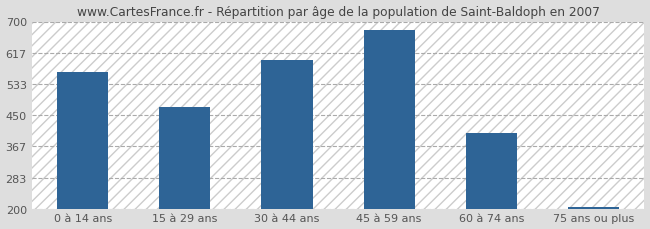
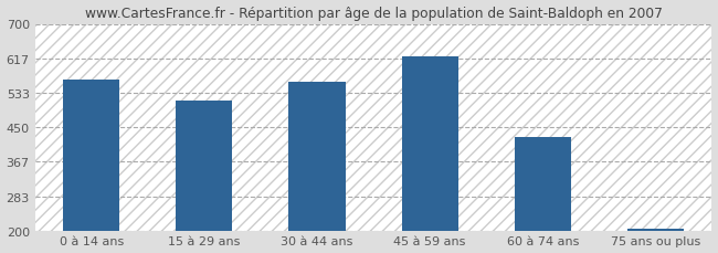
15 à 29 ans: 472 -> 515
30 à 44 ans: 596 -> 560
45 à 59 ans: 678 -> 620
60 à 74 ans: 402 -> 425
